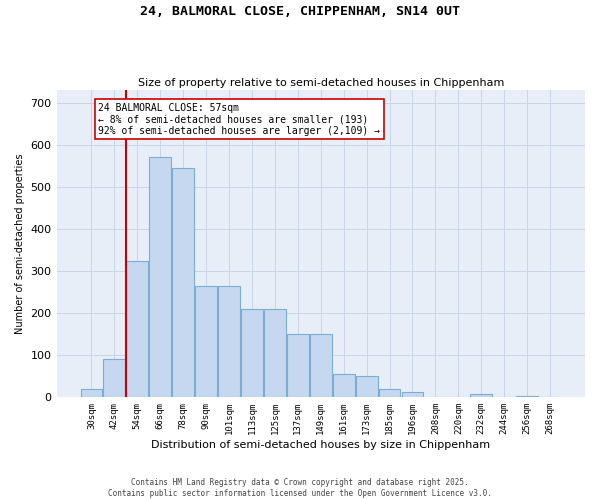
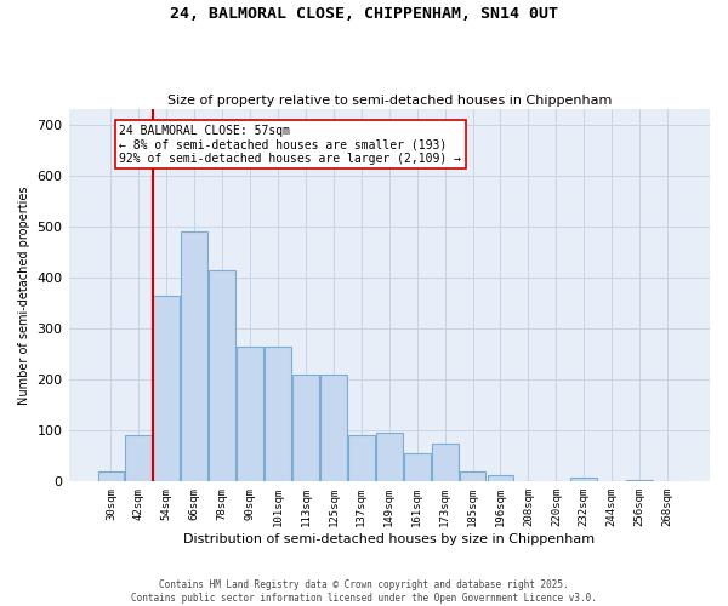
54sqm: 325 -> 365
66sqm: 570 -> 490
78sqm: 545 -> 415
137sqm: 150 -> 90
149sqm: 150 -> 95
173sqm: 50 -> 75
